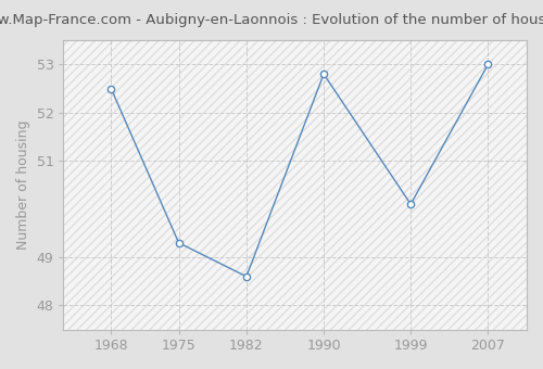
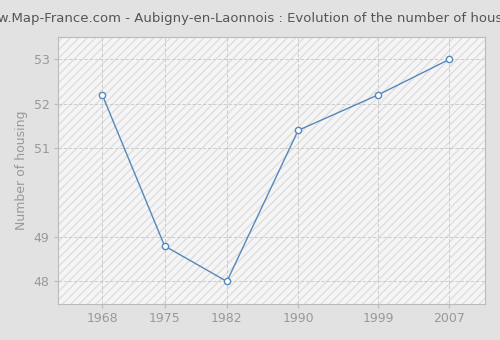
1968: 52.5 -> 52.2
1975: 49.3 -> 48.8
1982: 48.6 -> 48.0
1990: 52.8 -> 51.4
1999: 50.1 -> 52.2
